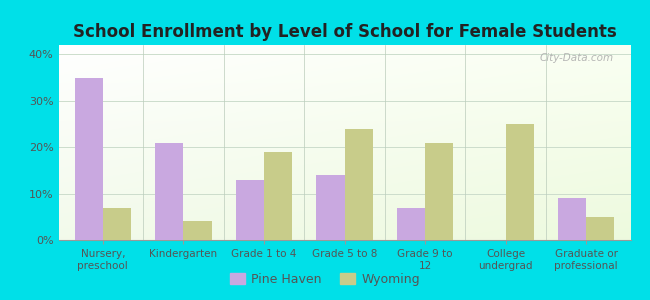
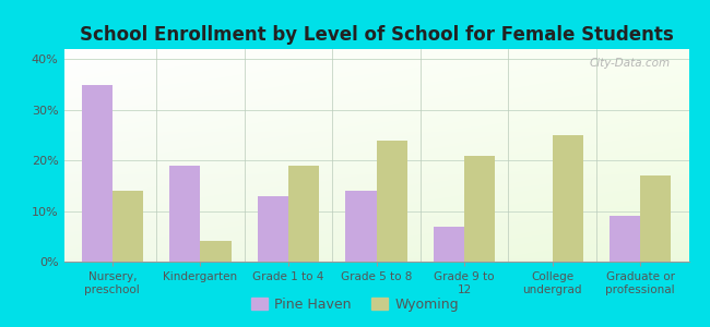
Wyoming/Nursery, preschool: 7% -> 14%
Pine Haven/Kindergarten: 21% -> 19%
Wyoming/Graduate or professional: 5% -> 17%
